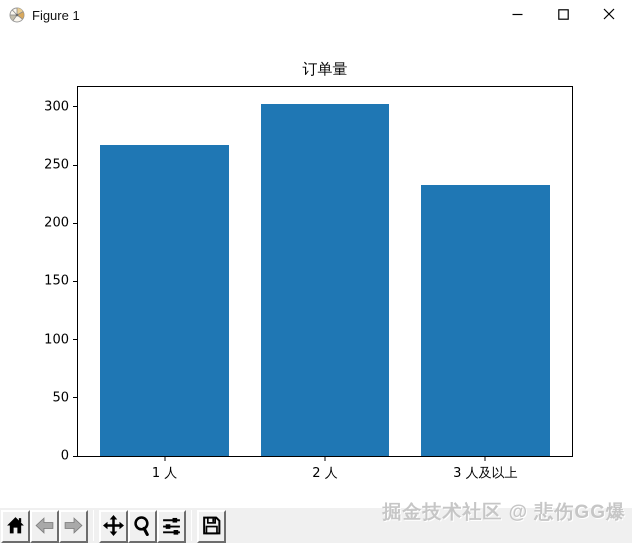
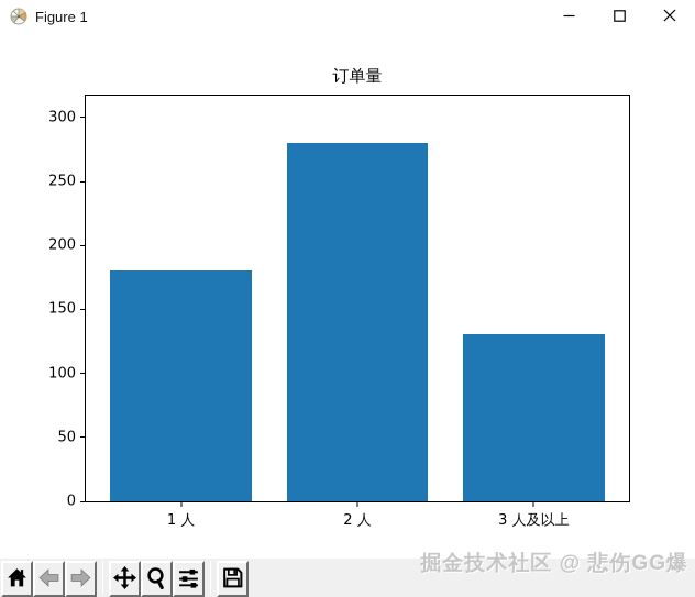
1 人: 267 -> 180
2 人: 302 -> 280
3 人及以上: 233 -> 131
